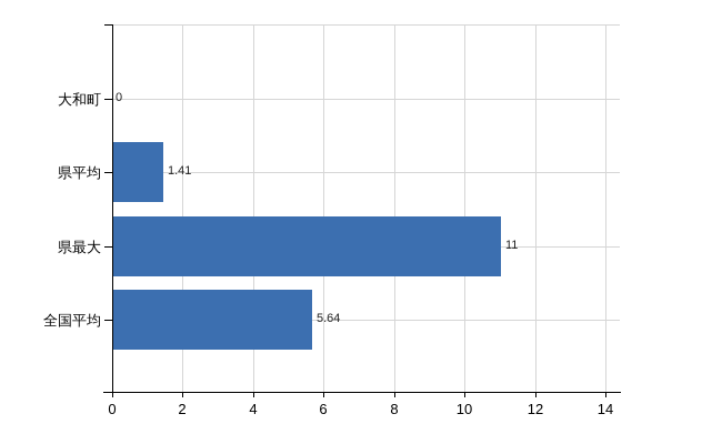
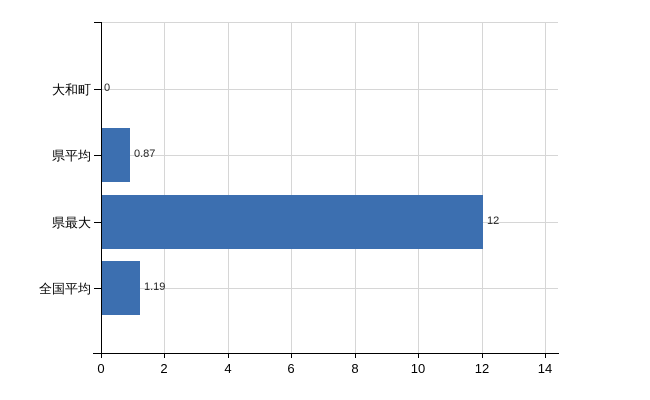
県平均: 1.41 -> 0.87
県最大: 11 -> 12
全国平均: 5.64 -> 1.19
